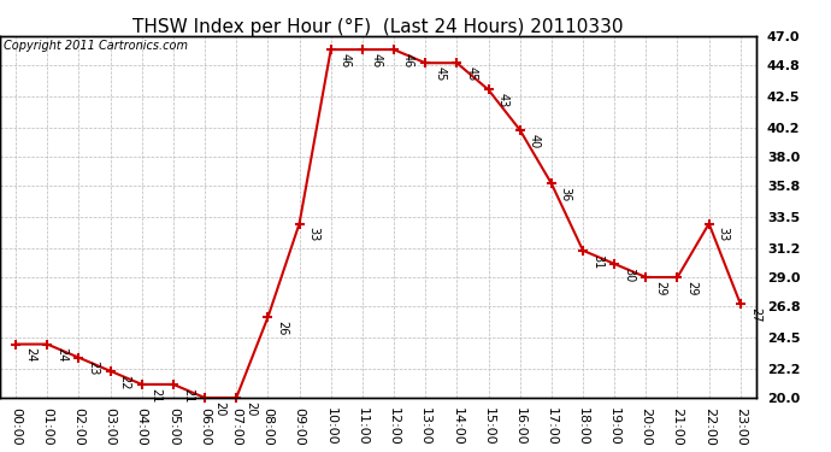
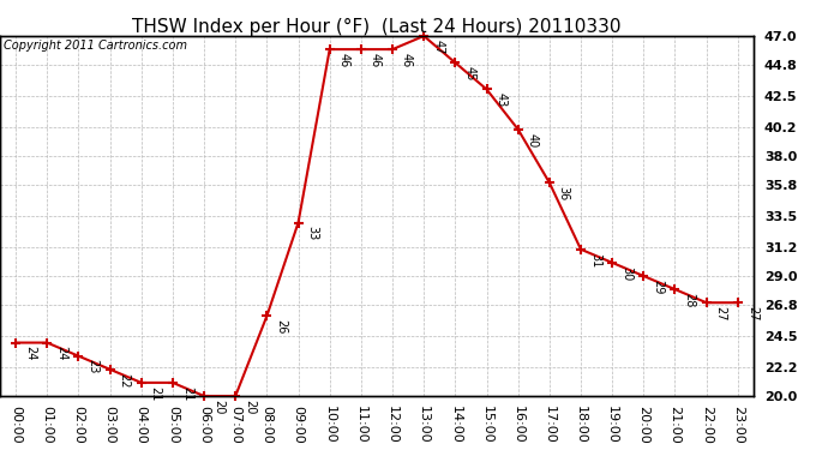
13:00: 45 -> 47
21:00: 29 -> 28
22:00: 33 -> 27
